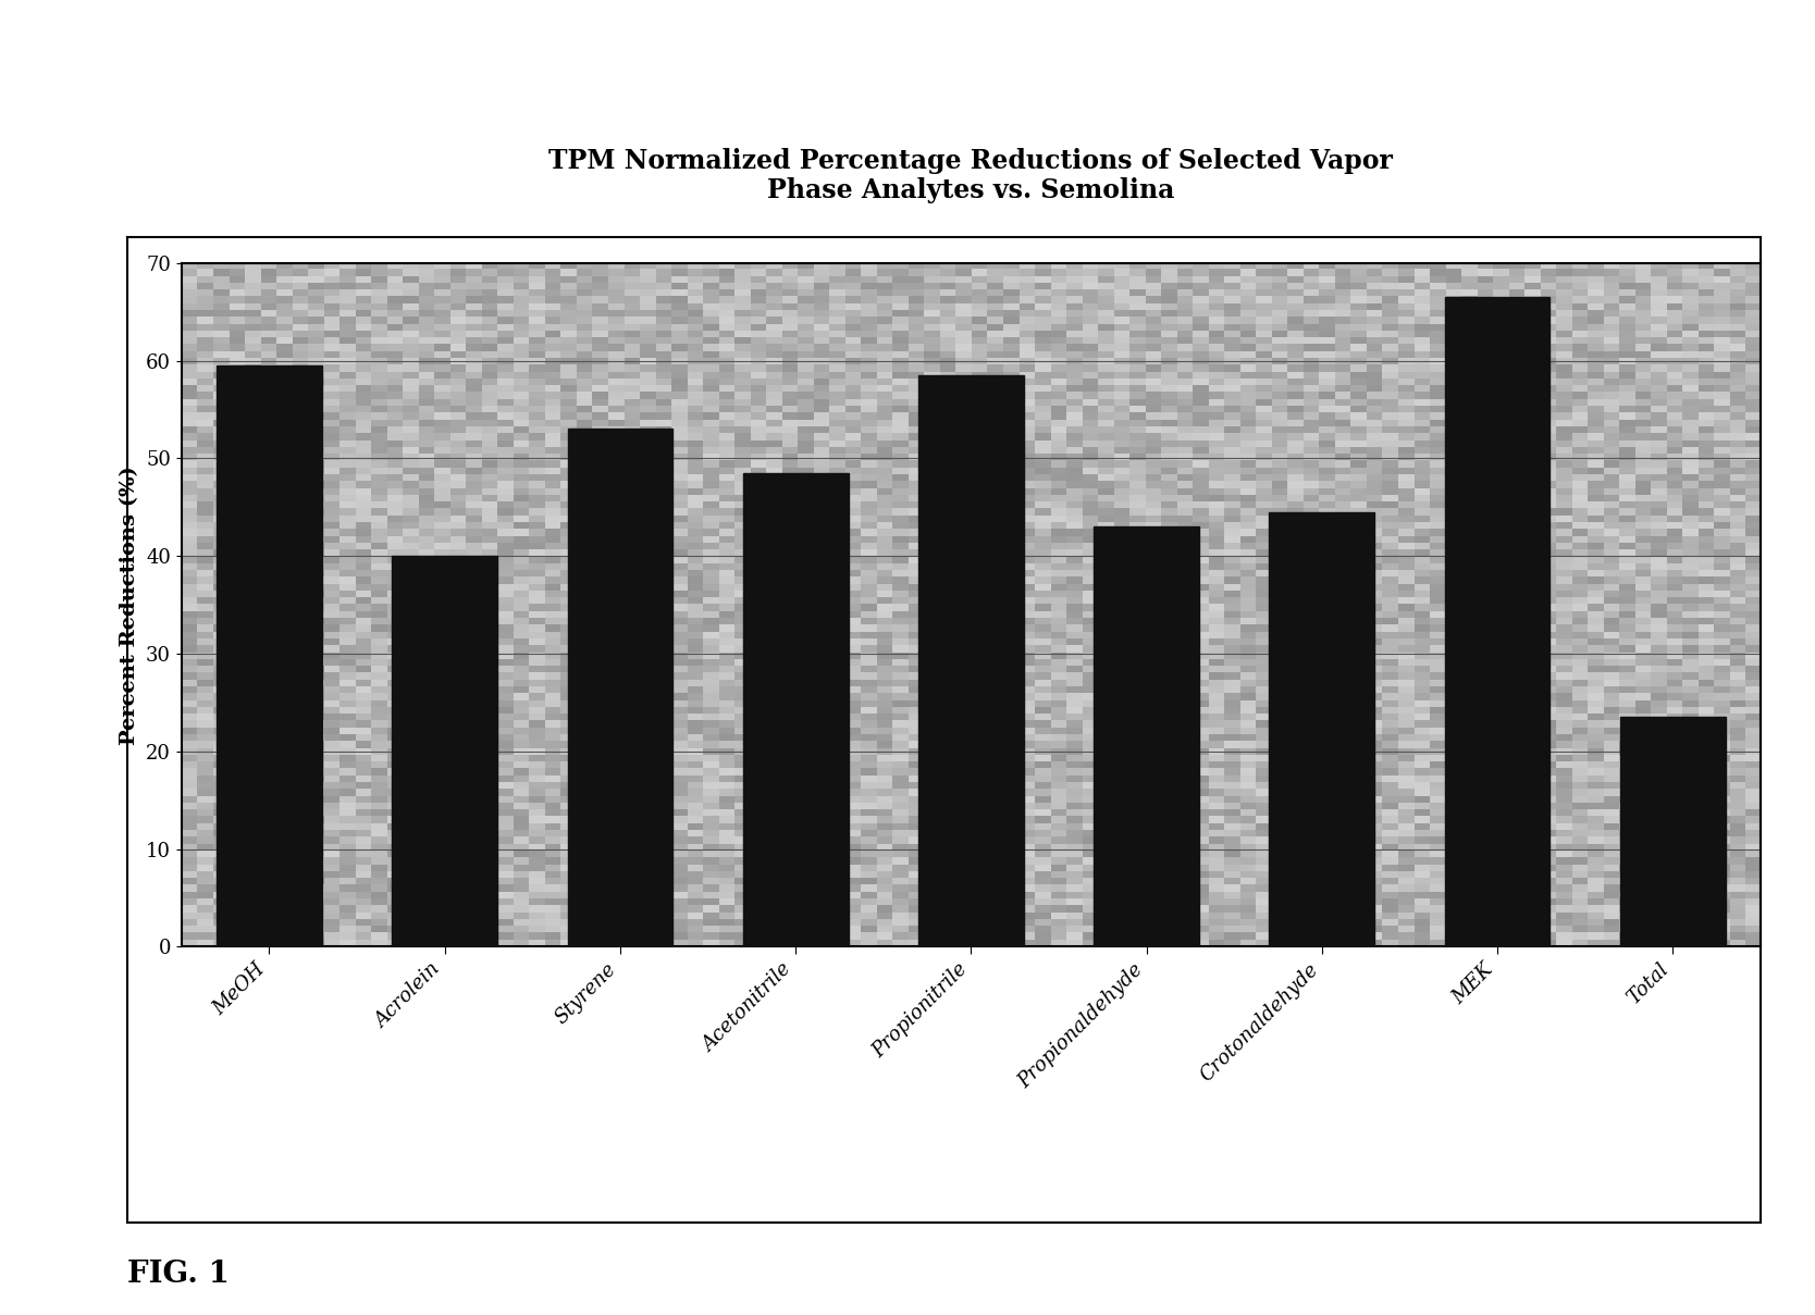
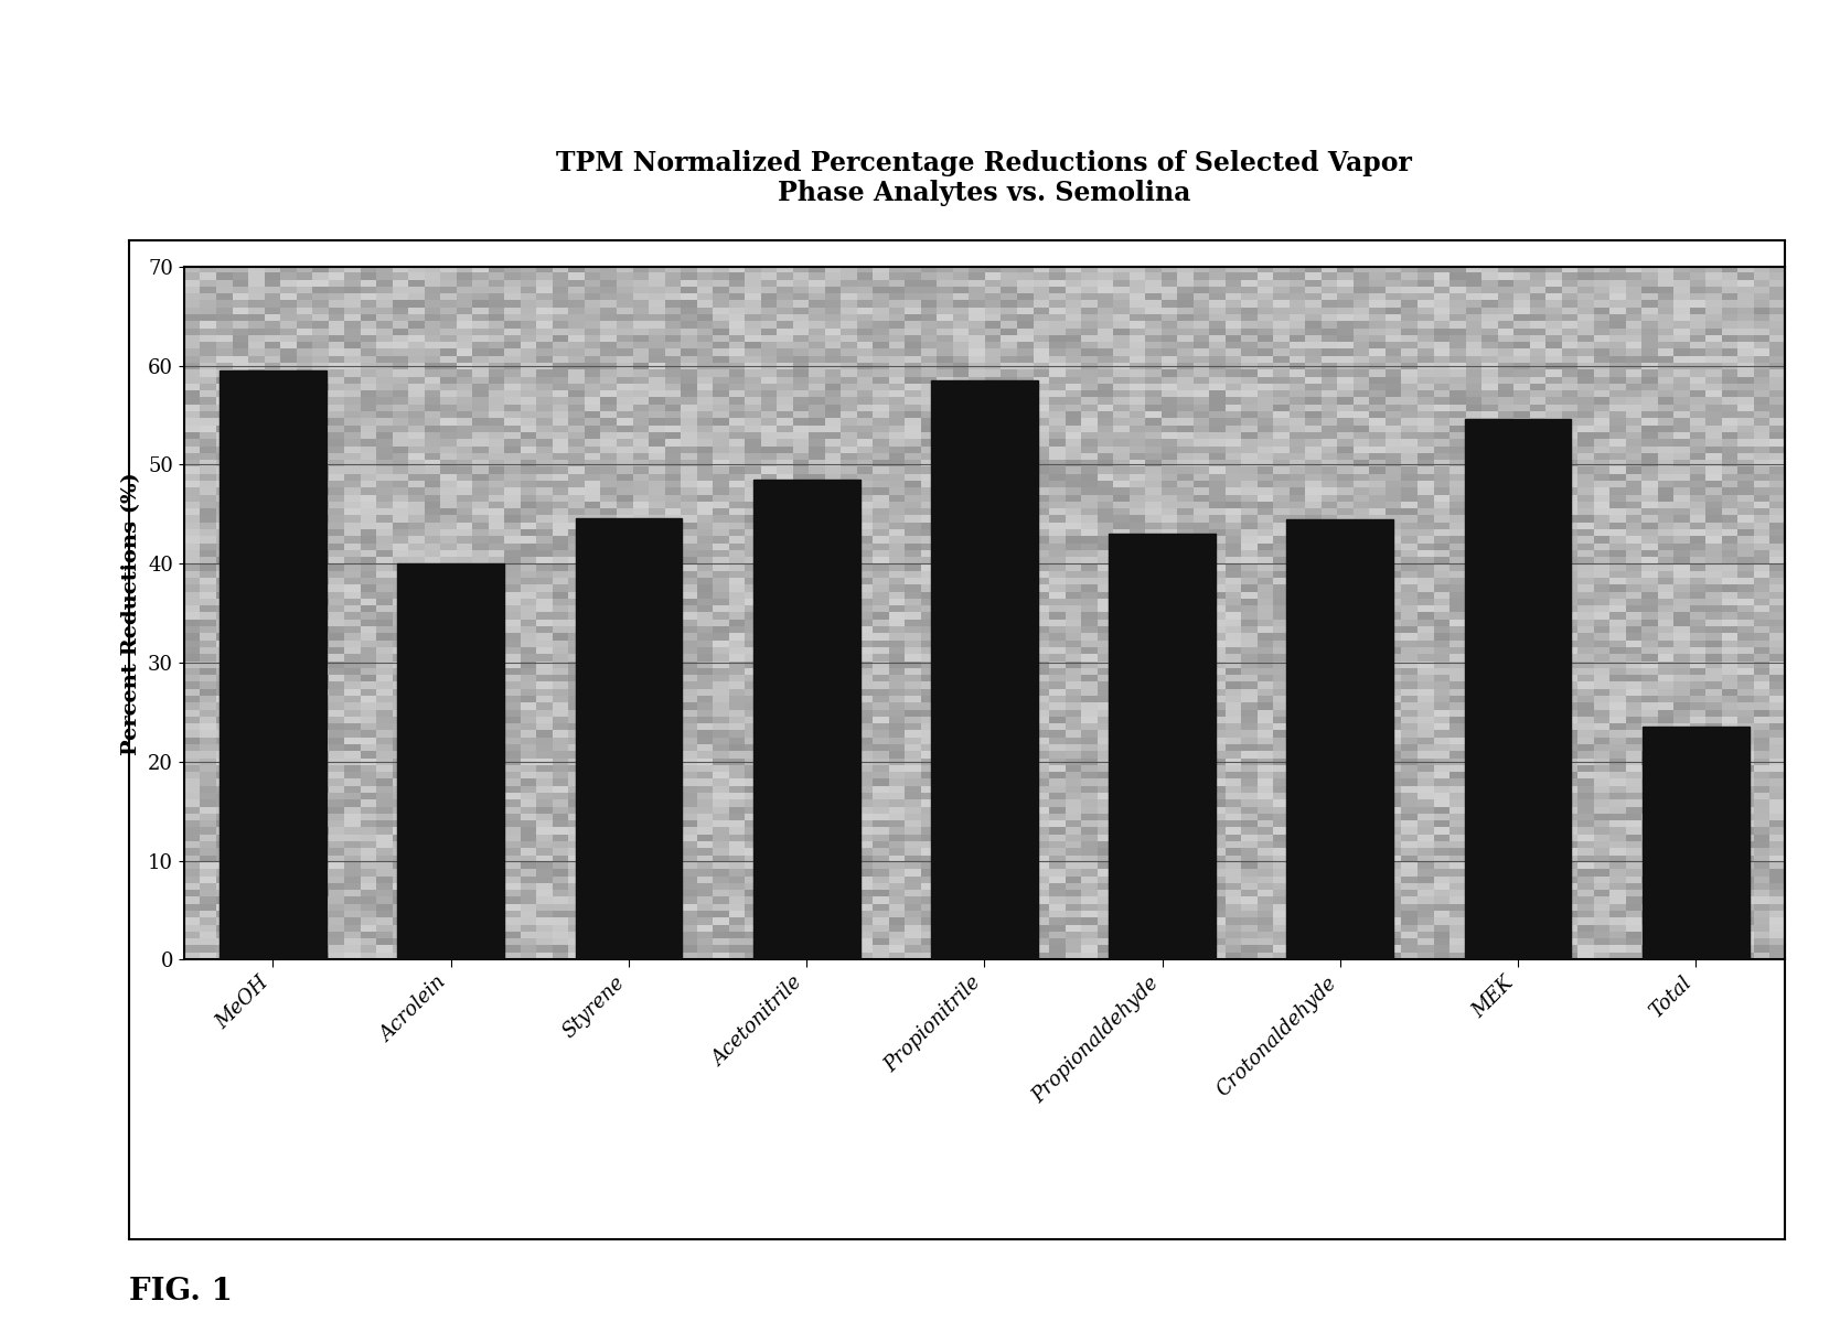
Styrene: 53.0 -> 44.6
MEK: 66.5 -> 54.6
